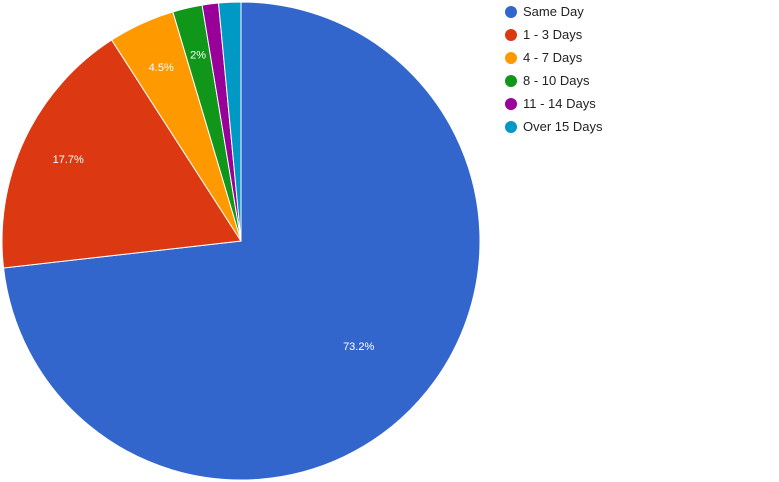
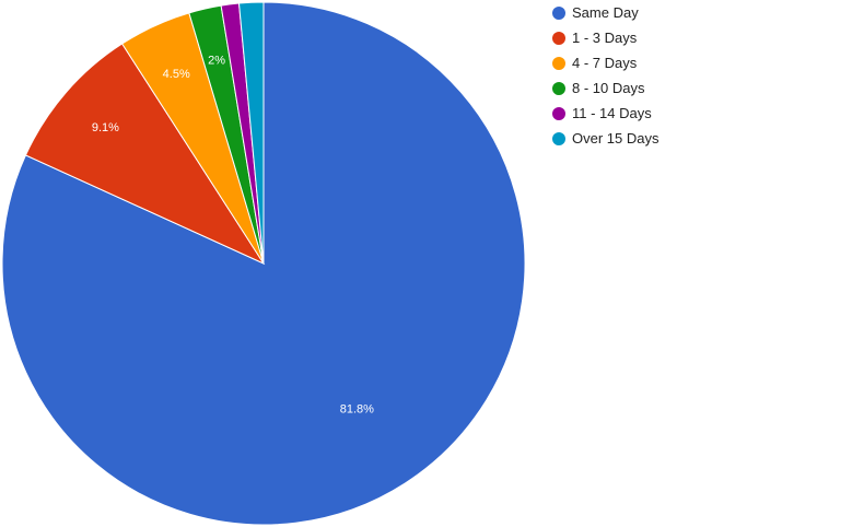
Same Day: 73.2% -> 81.8%
1 - 3 Days: 17.7% -> 9.1%
